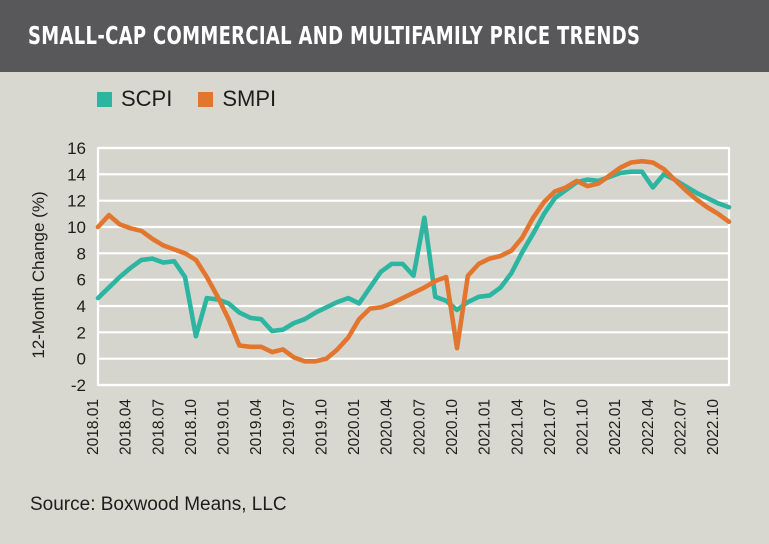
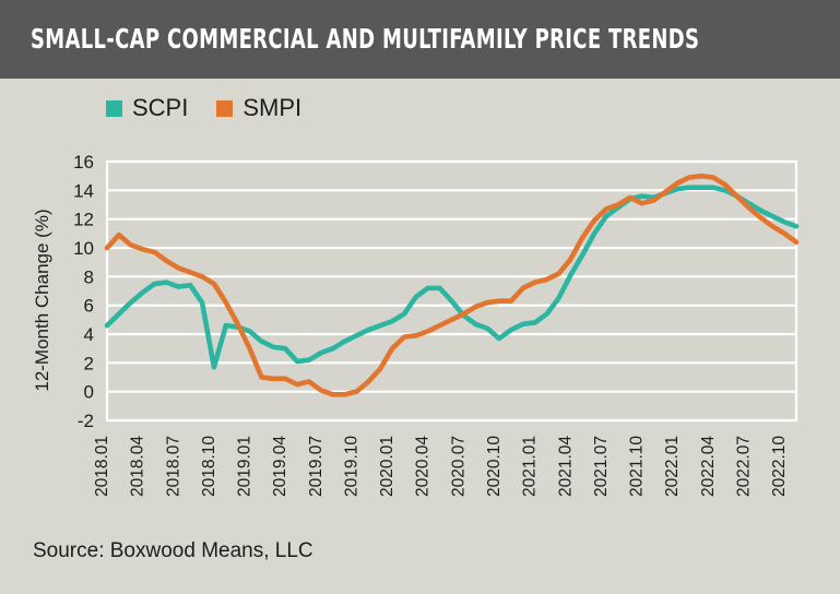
SCPI/2020.01: 4.2 -> 4.9
SCPI/2020.07: 10.7 -> 5.3
SMPI/2020.10: 0.8 -> 6.3
SCPI/2022.04: 13.0 -> 14.2
